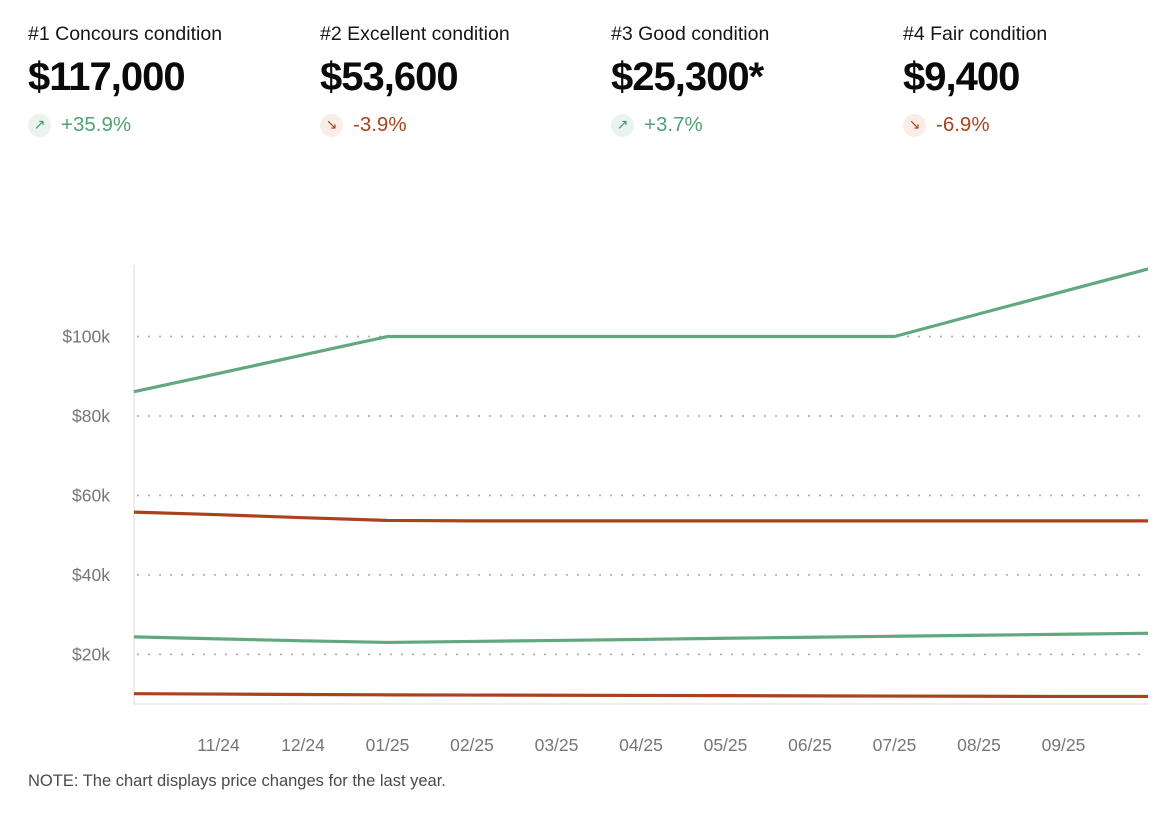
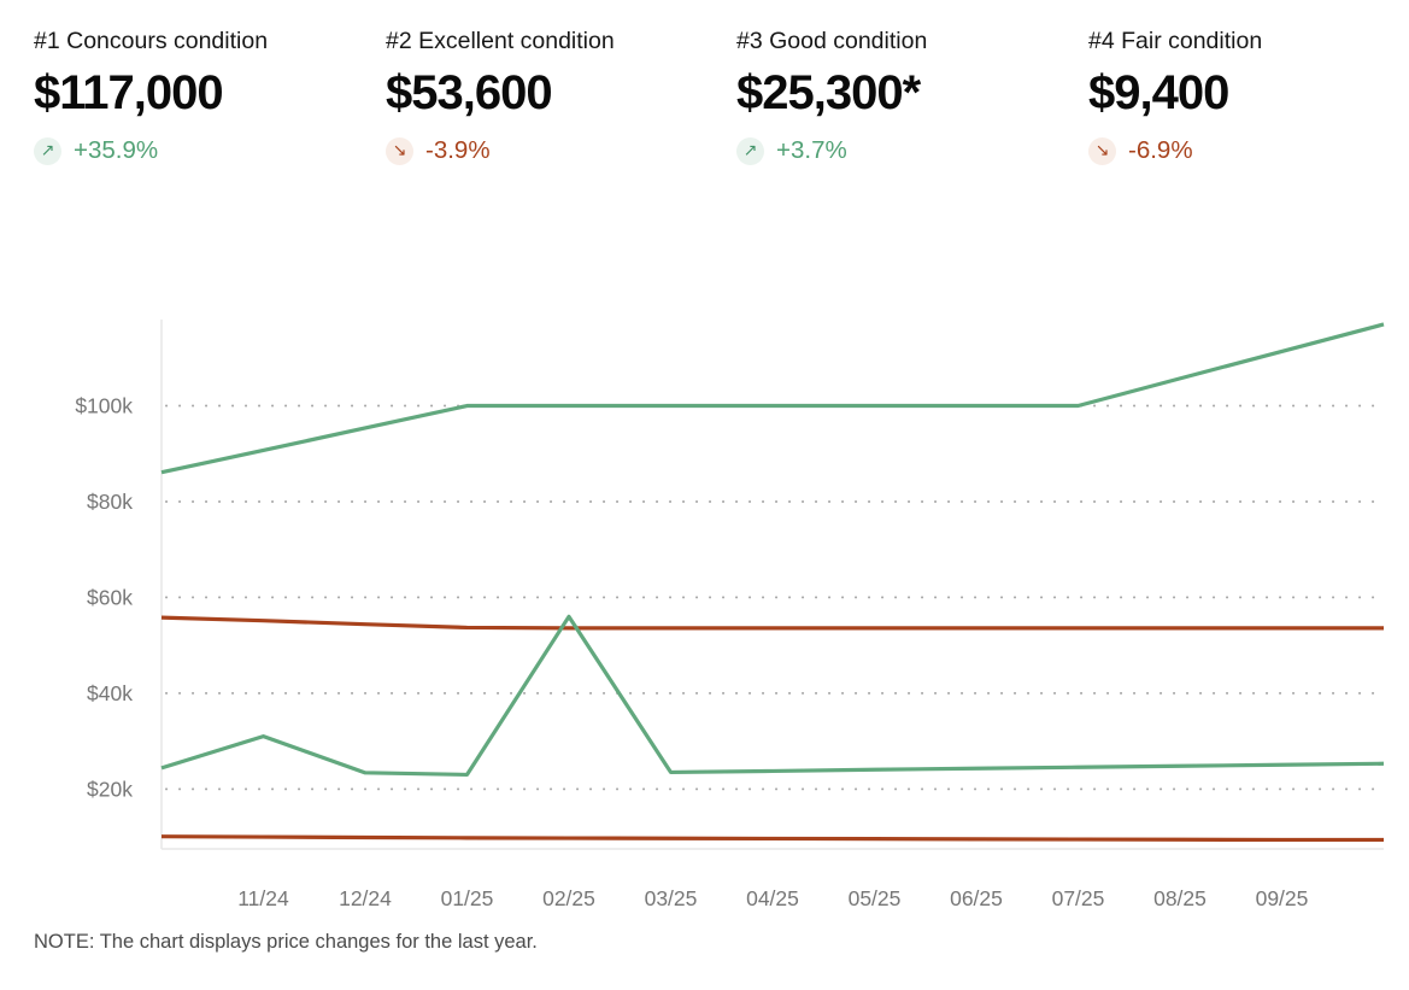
#3 Good condition/11/24: $24k -> $31k
#3 Good condition/02/25: $23k -> $56k
